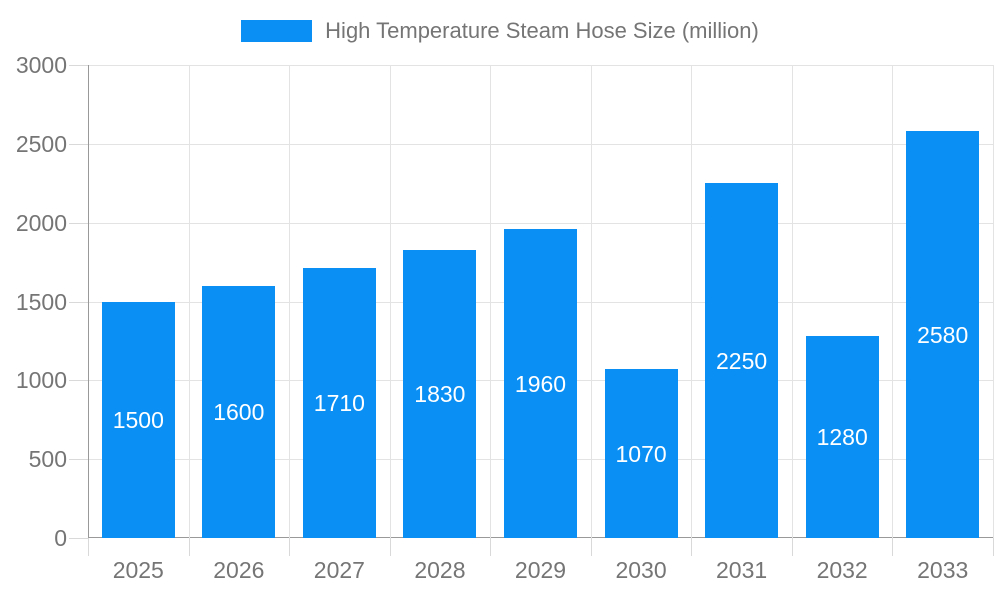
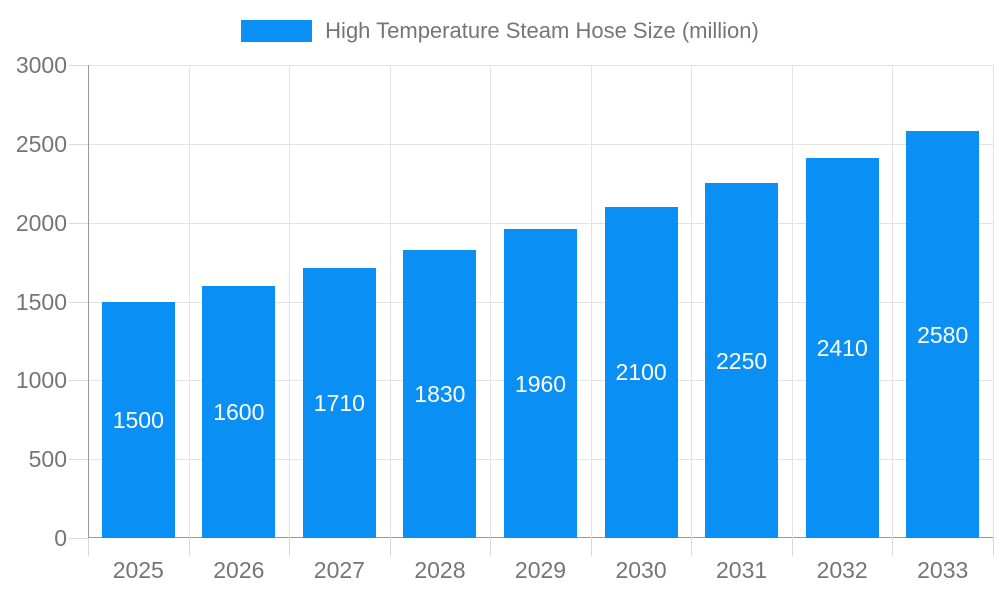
2030: 1070 -> 2100
2032: 1280 -> 2410
